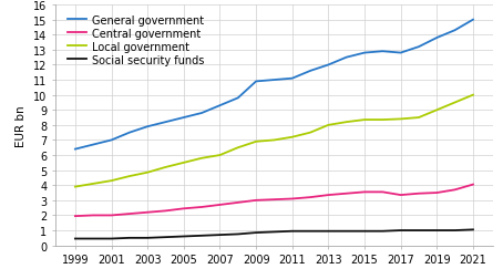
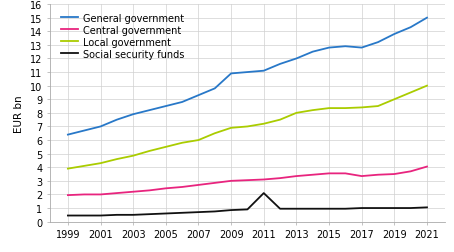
Social security funds/2011: 0.9 -> 2.1
